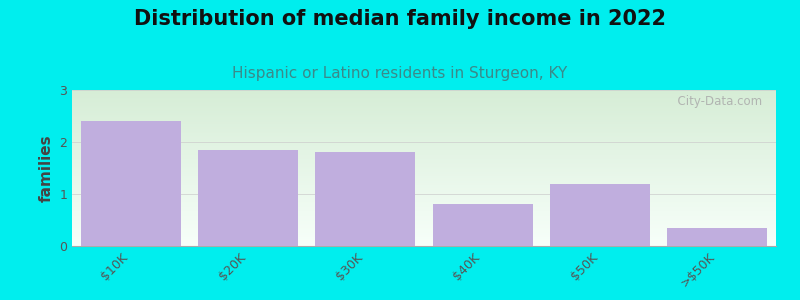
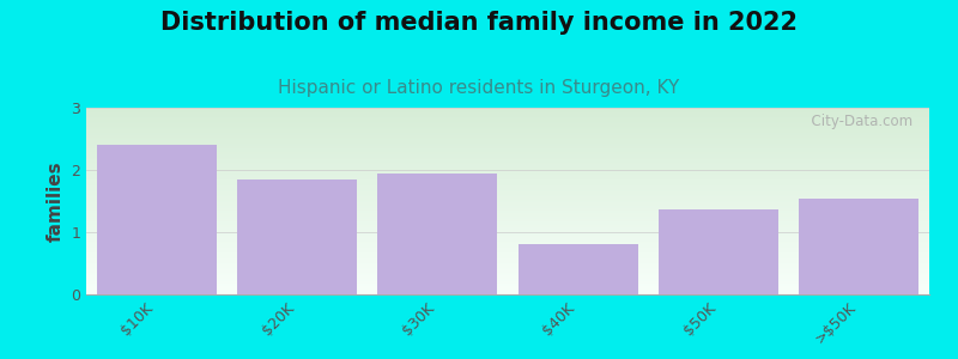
$30K: 1.80 -> 1.94
$50K: 1.20 -> 1.36
>$50K: 0.35 -> 1.54
